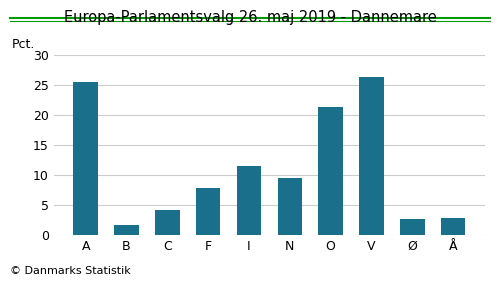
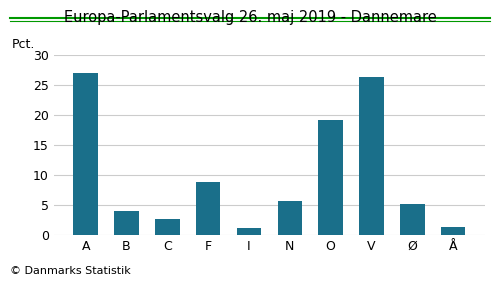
A: 25.4 -> 27.0
B: 1.6 -> 4.0
C: 4.2 -> 2.7
F: 7.8 -> 8.8
I: 11.4 -> 1.2
N: 9.4 -> 5.7
O: 21.2 -> 19.1
Ø: 2.6 -> 5.1
Å: 2.8 -> 1.3
